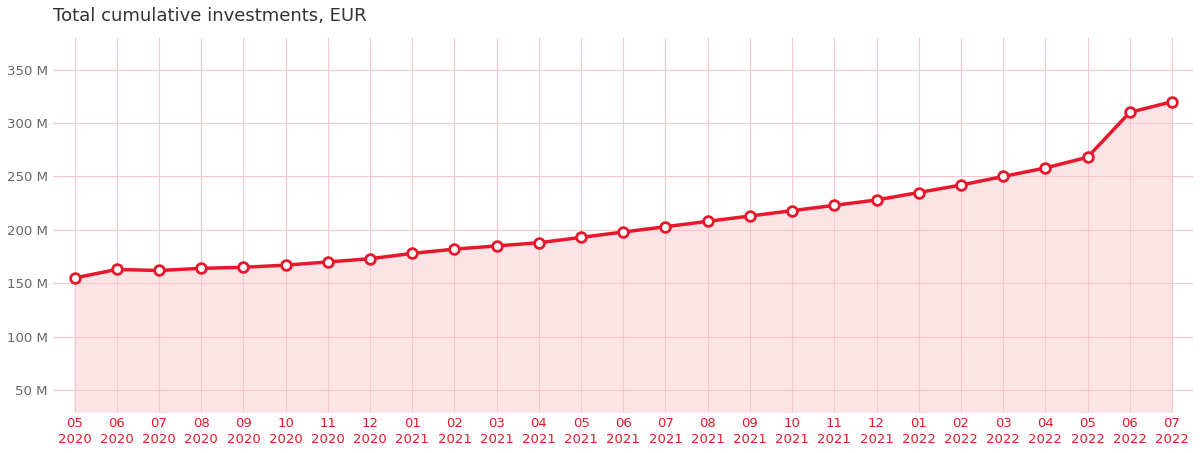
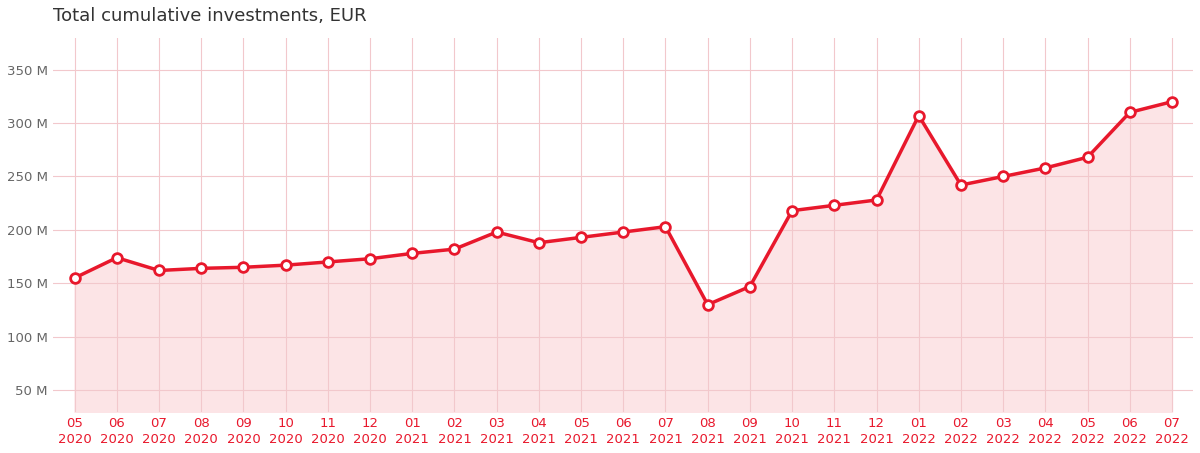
06 2020: 163 M -> 174 M
03 2021: 185 M -> 198 M
08 2021: 208 M -> 130 M
09 2021: 213 M -> 147 M
01 2022: 235 M -> 307 M
